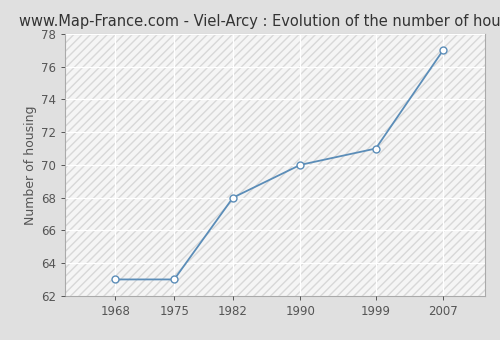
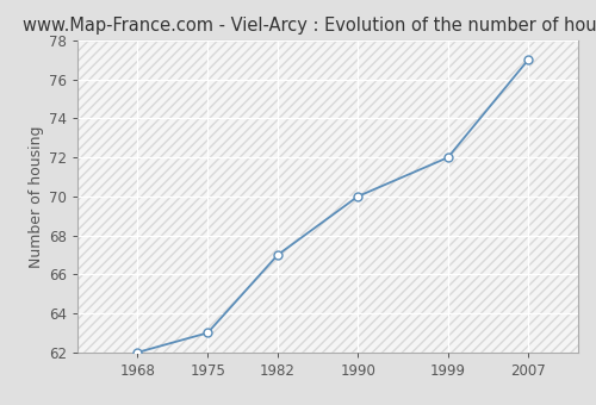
1968: 63 -> 62
1982: 68 -> 67
1999: 71 -> 72
